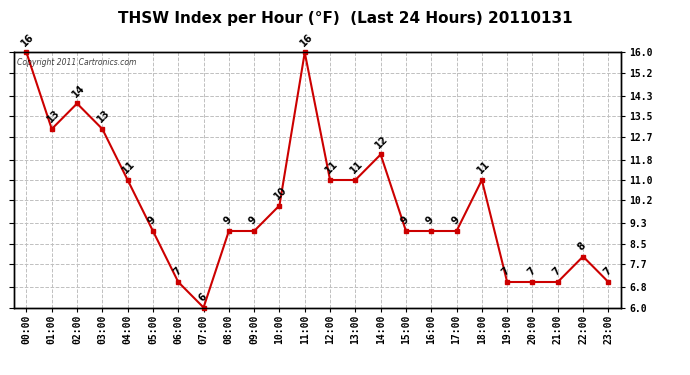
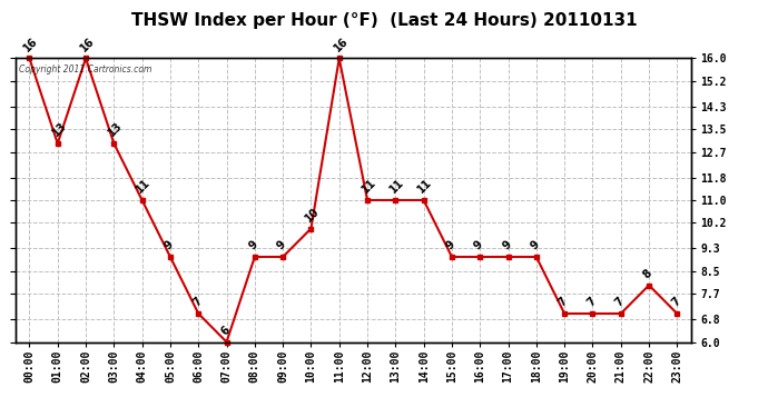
02:00: 14 -> 16
14:00: 12 -> 11
18:00: 11 -> 9
